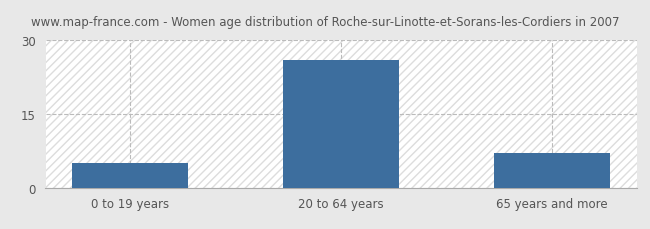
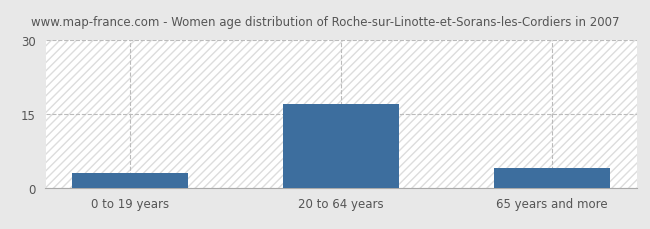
0 to 19 years: 5 -> 3
20 to 64 years: 26 -> 17
65 years and more: 7 -> 4
